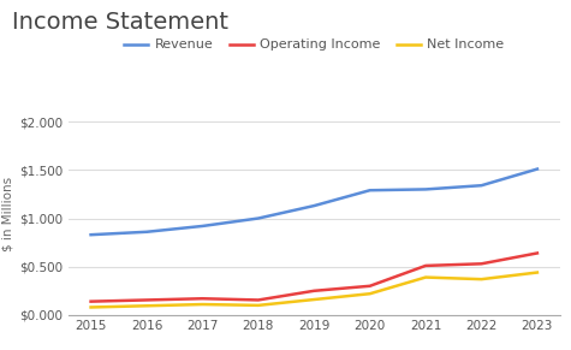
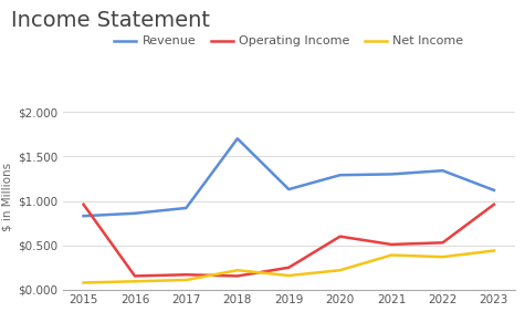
Operating Income/2015: $0.14 -> $0.96
Revenue/2018: $1.00 -> $1.70
Net Income/2018: $0.10 -> $0.22
Operating Income/2020: $0.30 -> $0.60
Revenue/2023: $1.51 -> $1.12
Operating Income/2023: $0.64 -> $0.96
